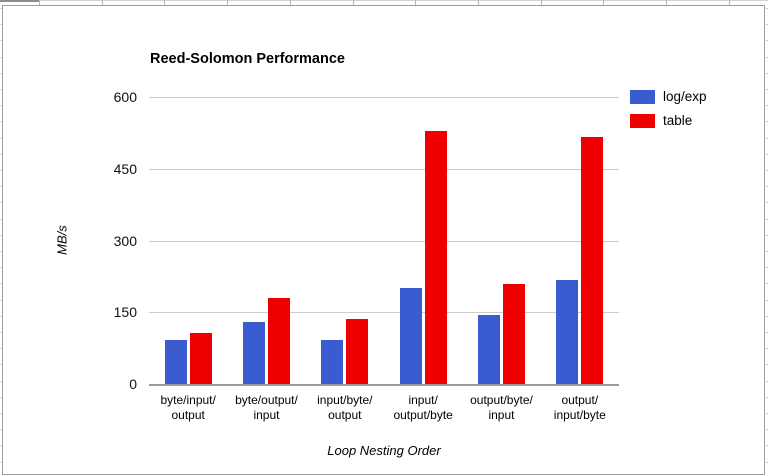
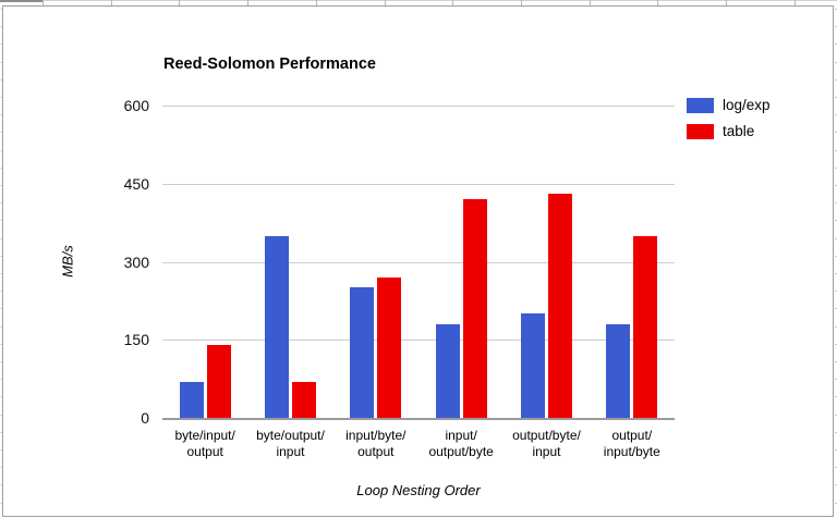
log/exp/byte/input/output: 90 -> 70
table/byte/input/output: 110 -> 140
log/exp/byte/output/input: 130 -> 350
table/byte/output/input: 180 -> 70
log/exp/input/byte/output: 90 -> 250
table/input/byte/output: 140 -> 270
log/exp/input/output/byte: 200 -> 180
table/input/output/byte: 530 -> 420
log/exp/output/byte/input: 140 -> 200
table/output/byte/input: 210 -> 430
log/exp/output/input/byte: 220 -> 180
table/output/input/byte: 520 -> 350
